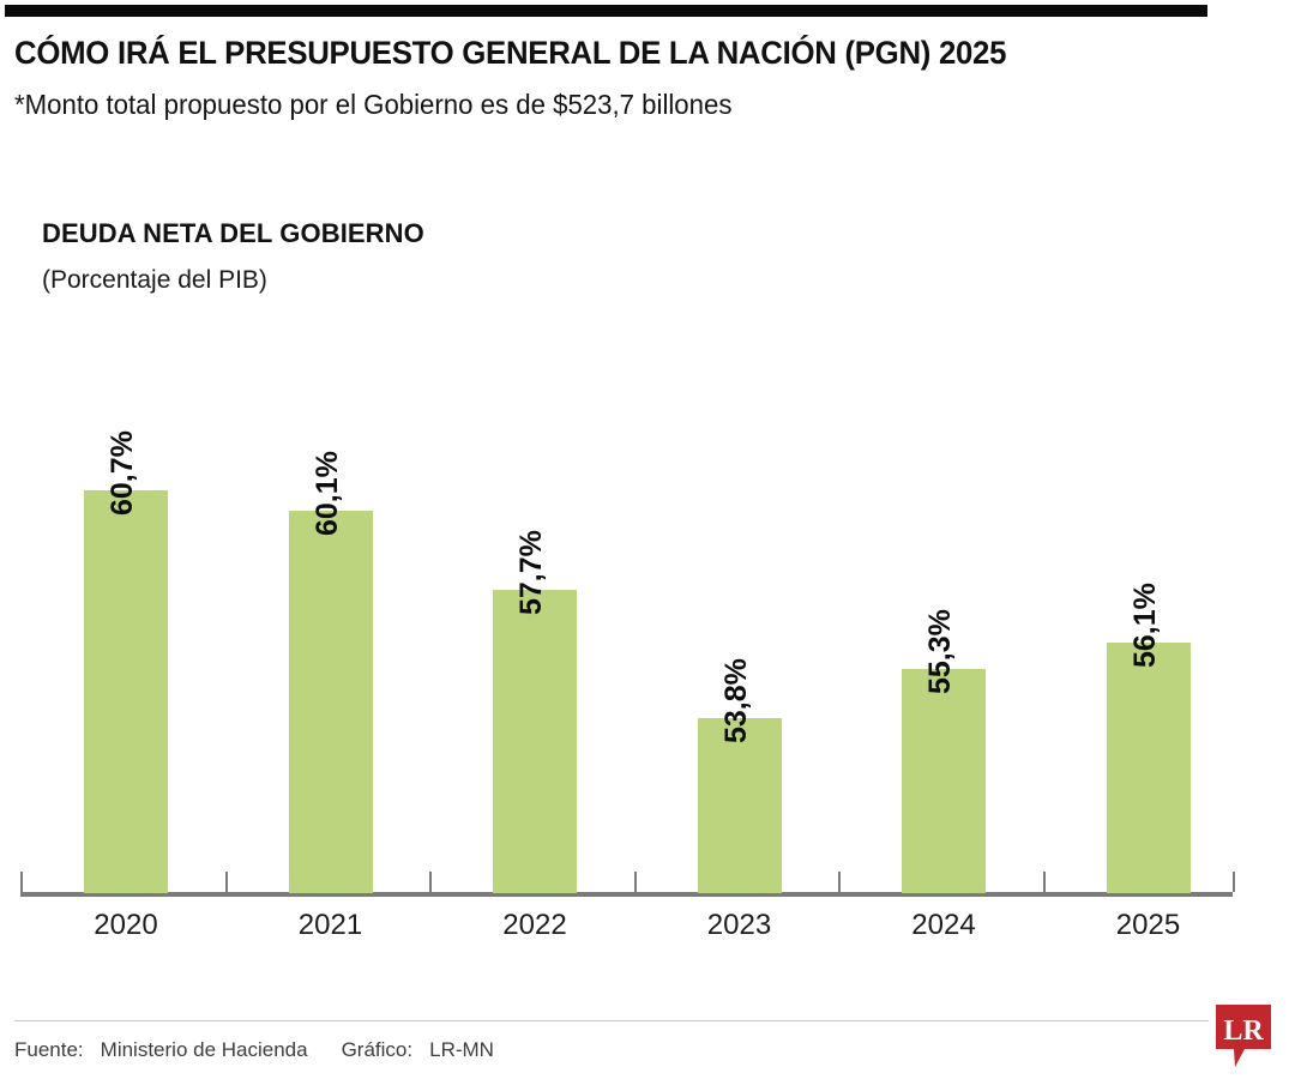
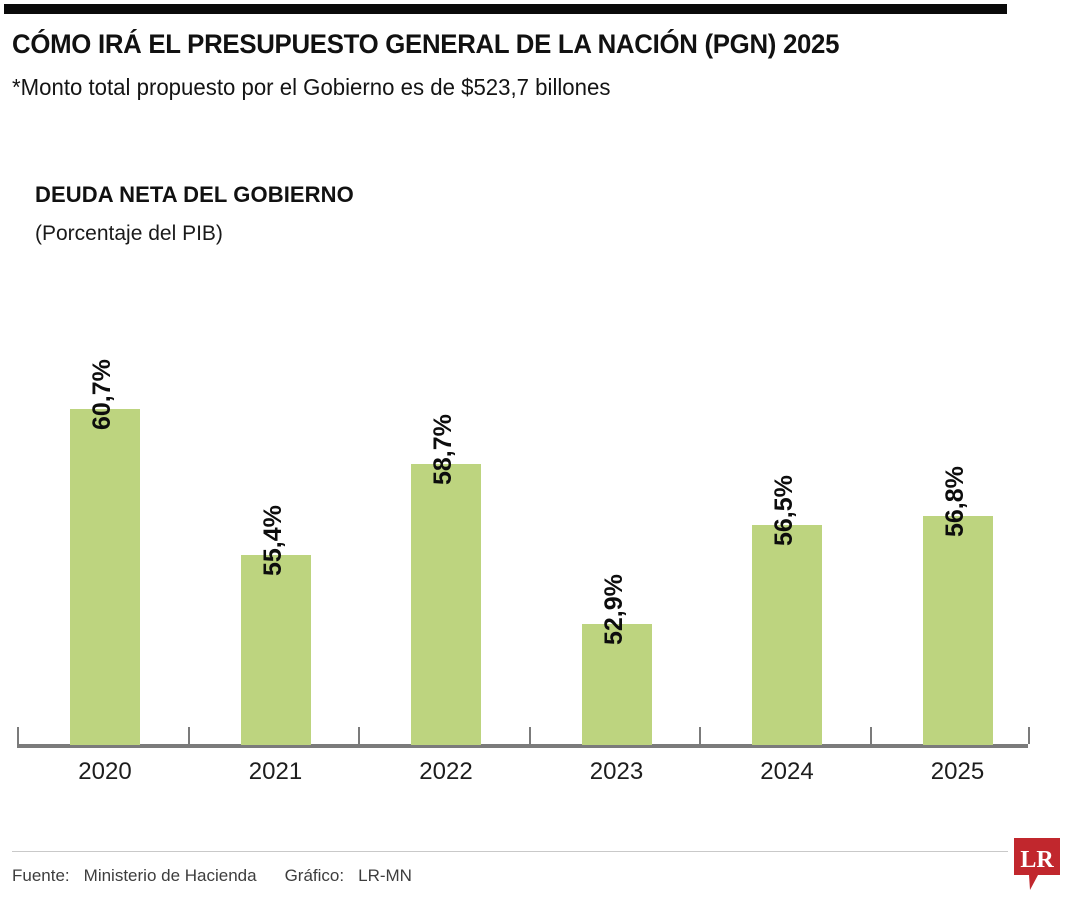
2021: 60,1% -> 55,4%
2022: 57,7% -> 58,7%
2023: 53,8% -> 52,9%
2024: 55,3% -> 56,5%
2025: 56,1% -> 56,8%
